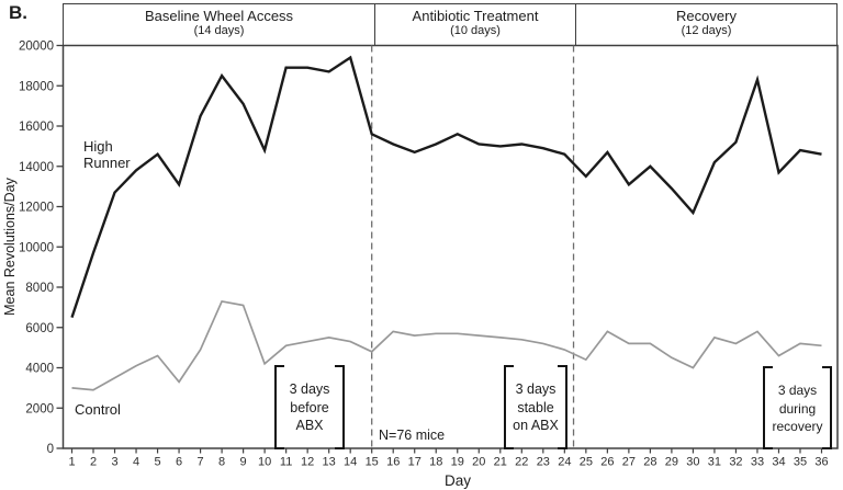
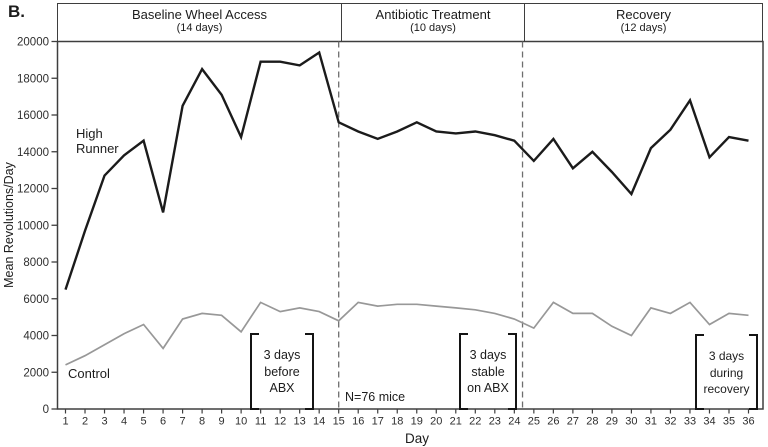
Control/1: 3000 -> 2400
High Runner/6: 13100 -> 10700
Control/8: 7300 -> 5200
Control/9: 7100 -> 5100
Control/11: 5100 -> 5800
High Runner/33: 18300 -> 16800
